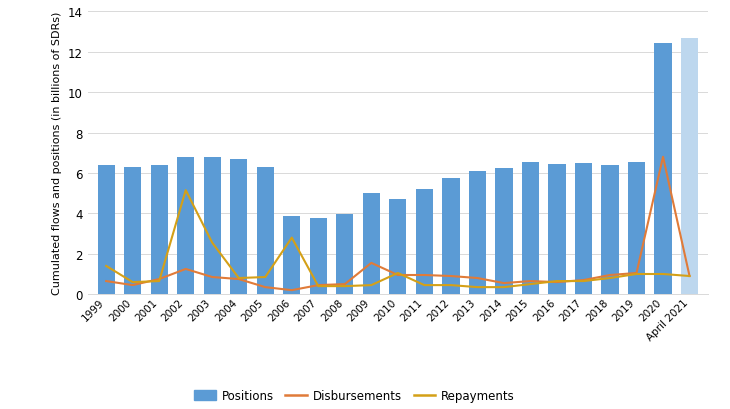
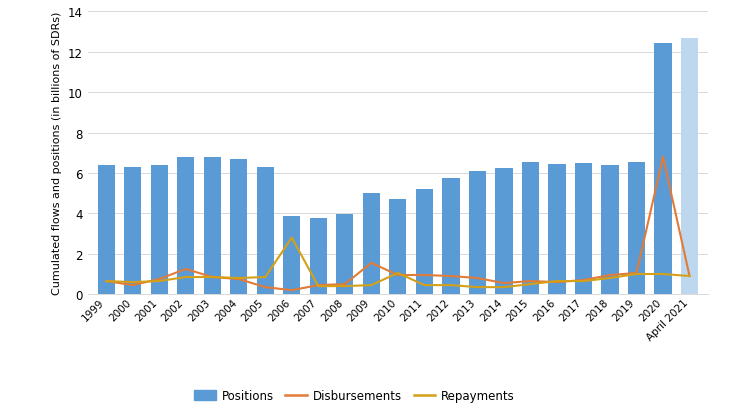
Repayments/1999: 1.40 -> 0.65
Repayments/2002: 5.15 -> 0.85
Repayments/2003: 2.55 -> 0.85
